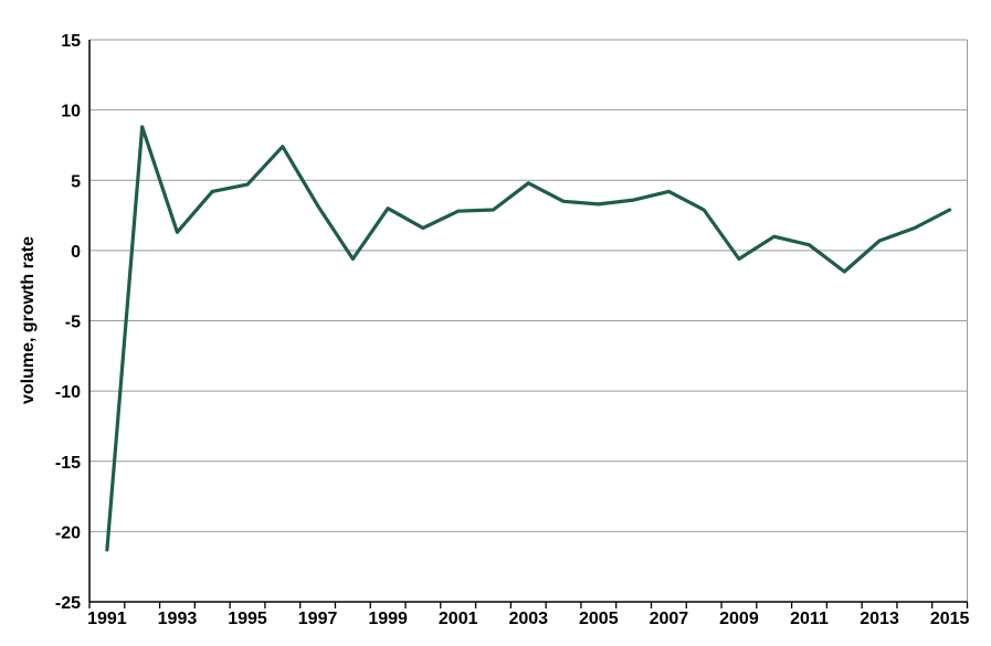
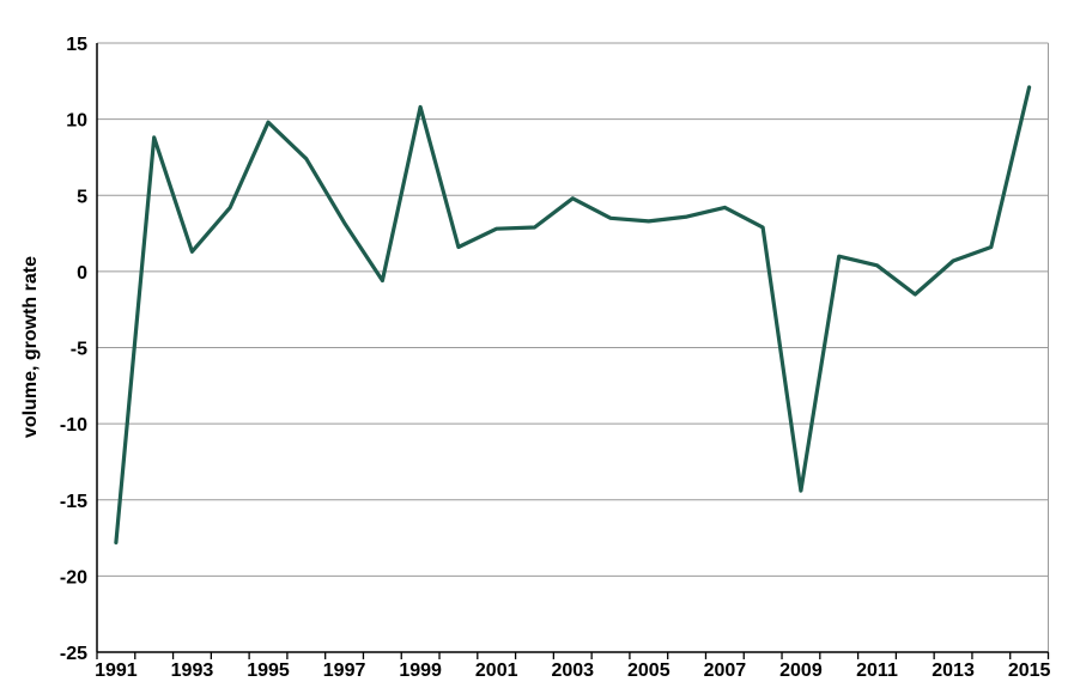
1991: -21.3 -> -17.8
1995: 4.7 -> 9.8
1999: 3.0 -> 10.8
2009: -0.6 -> -14.4
2015: 2.9 -> 12.1
